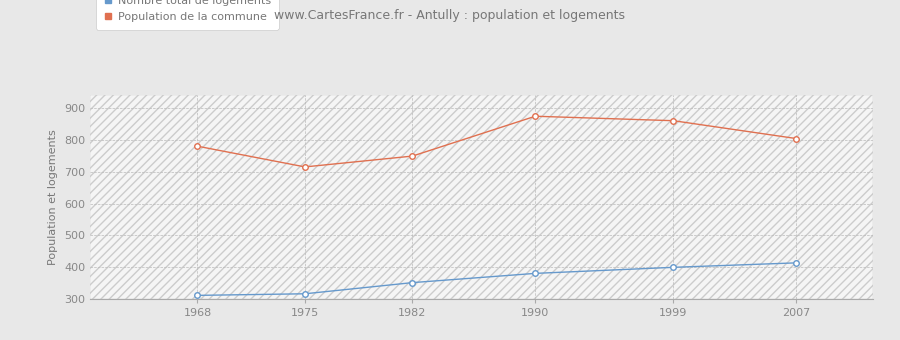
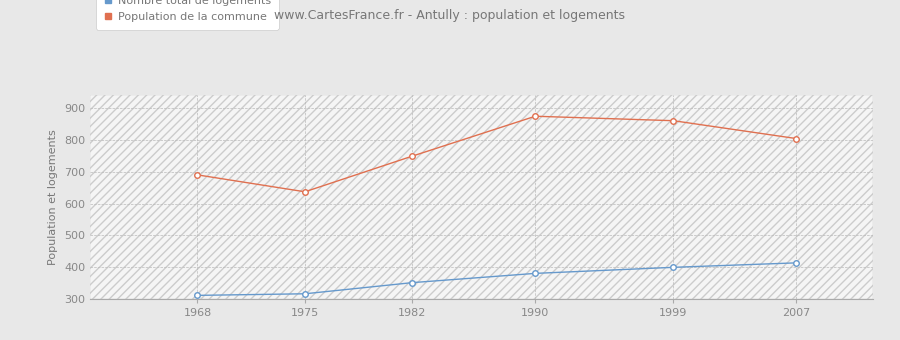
Population de la commune/1968: 780 -> 690
Population de la commune/1975: 715 -> 637
